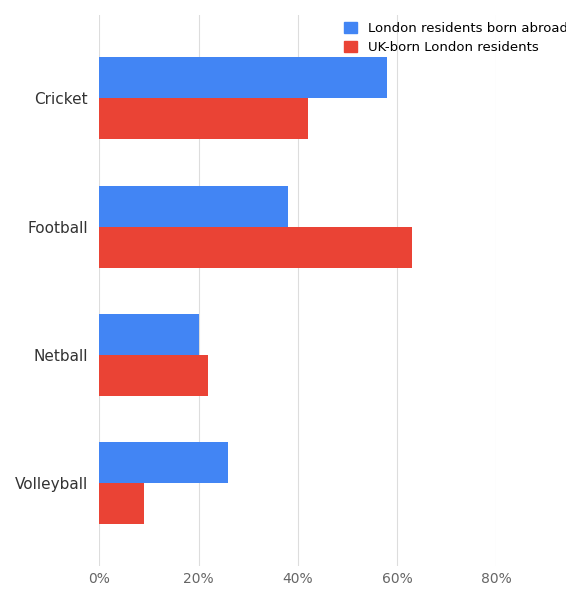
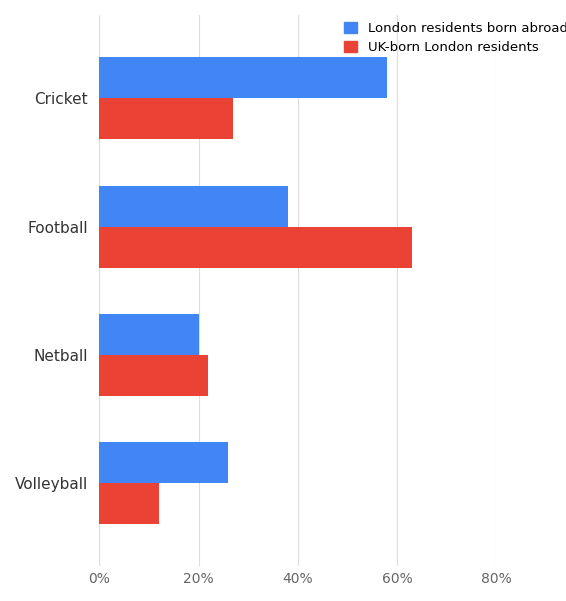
UK-born London residents/Cricket: 42% -> 27%
UK-born London residents/Volleyball: 9% -> 12%
